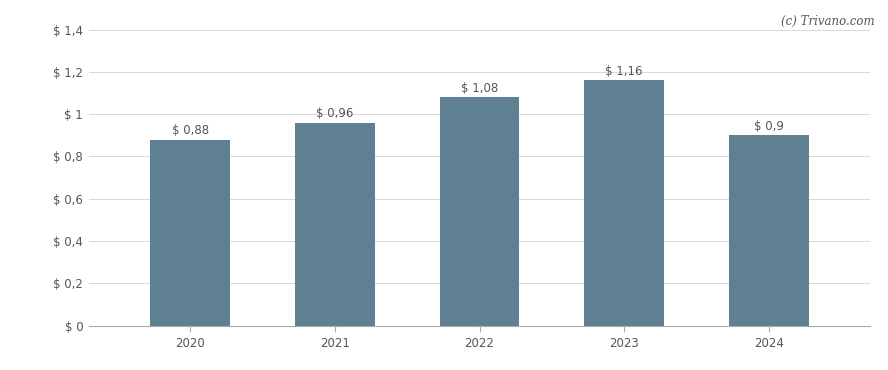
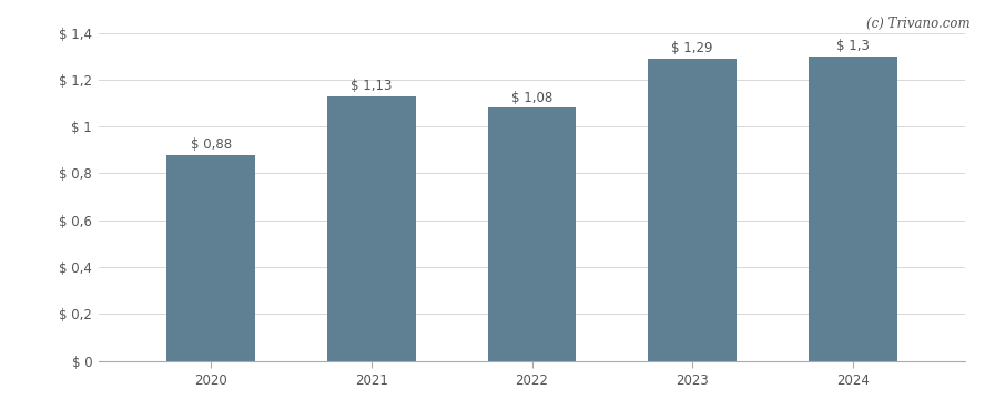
2021: 0,96 -> 1,13
2023: 1,16 -> 1,29
2024: 0,9 -> 1,3
